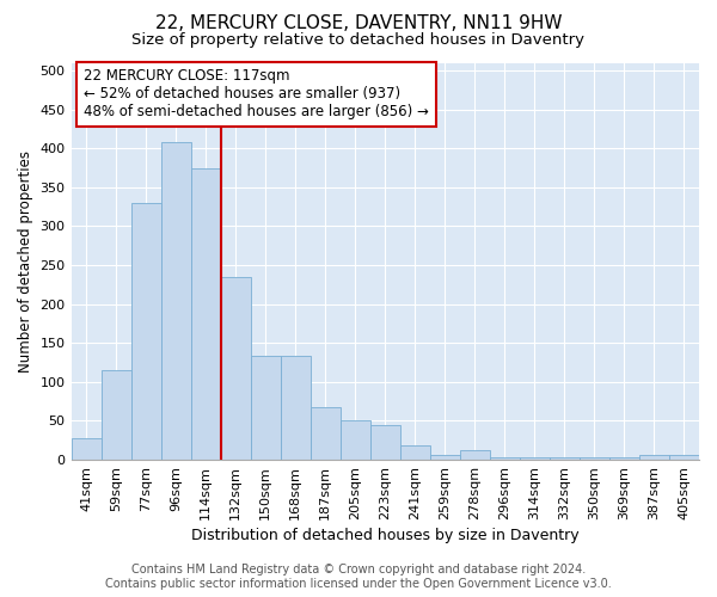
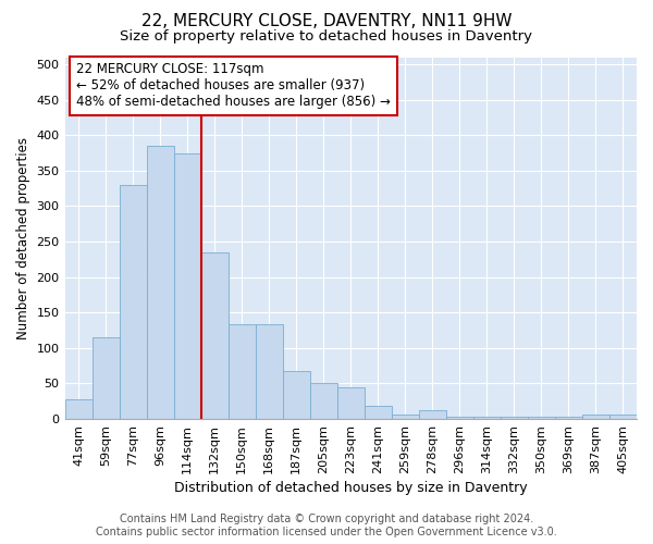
96sqm: 408 -> 385
